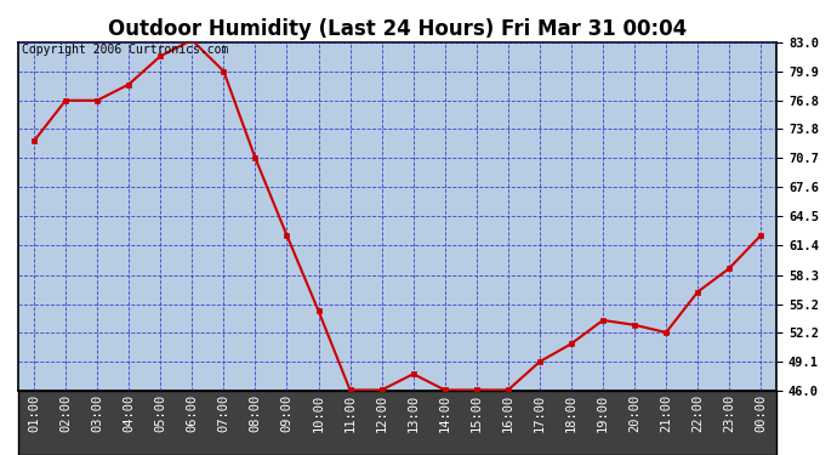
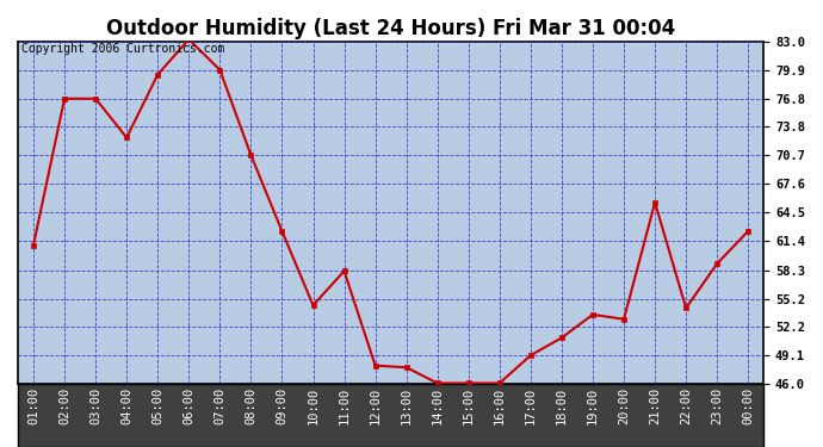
01:00: 72.5 -> 61.0
04:00: 78.5 -> 72.6
05:00: 81.5 -> 79.4
11:00: 46.1 -> 58.2
12:00: 46.1 -> 48.0
21:00: 52.2 -> 65.6
22:00: 56.5 -> 54.2
